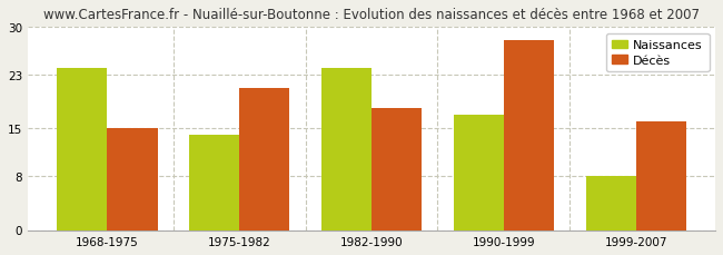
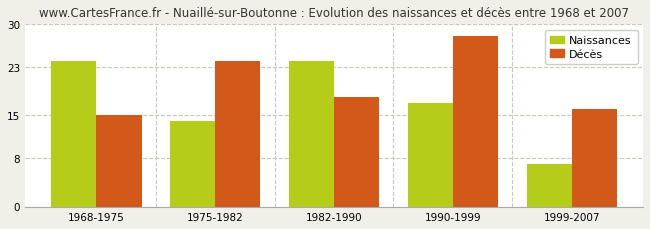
Décès/1975-1982: 21 -> 24
Naissances/1999-2007: 8 -> 7
